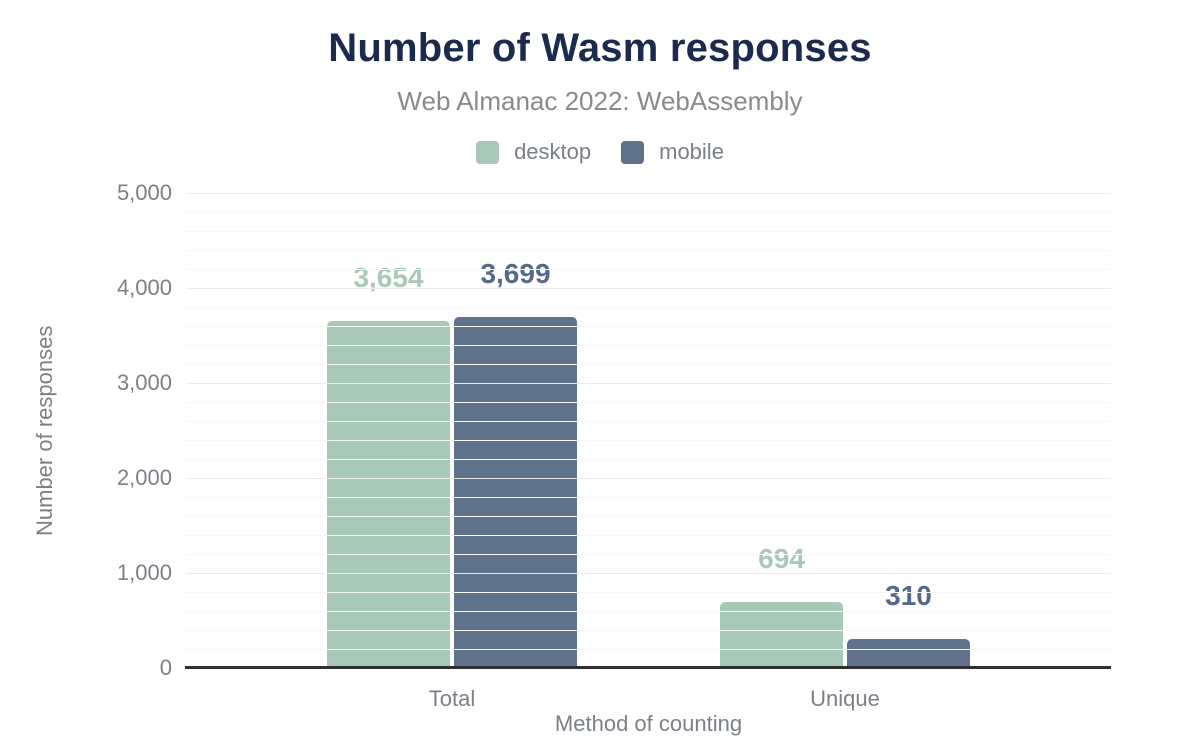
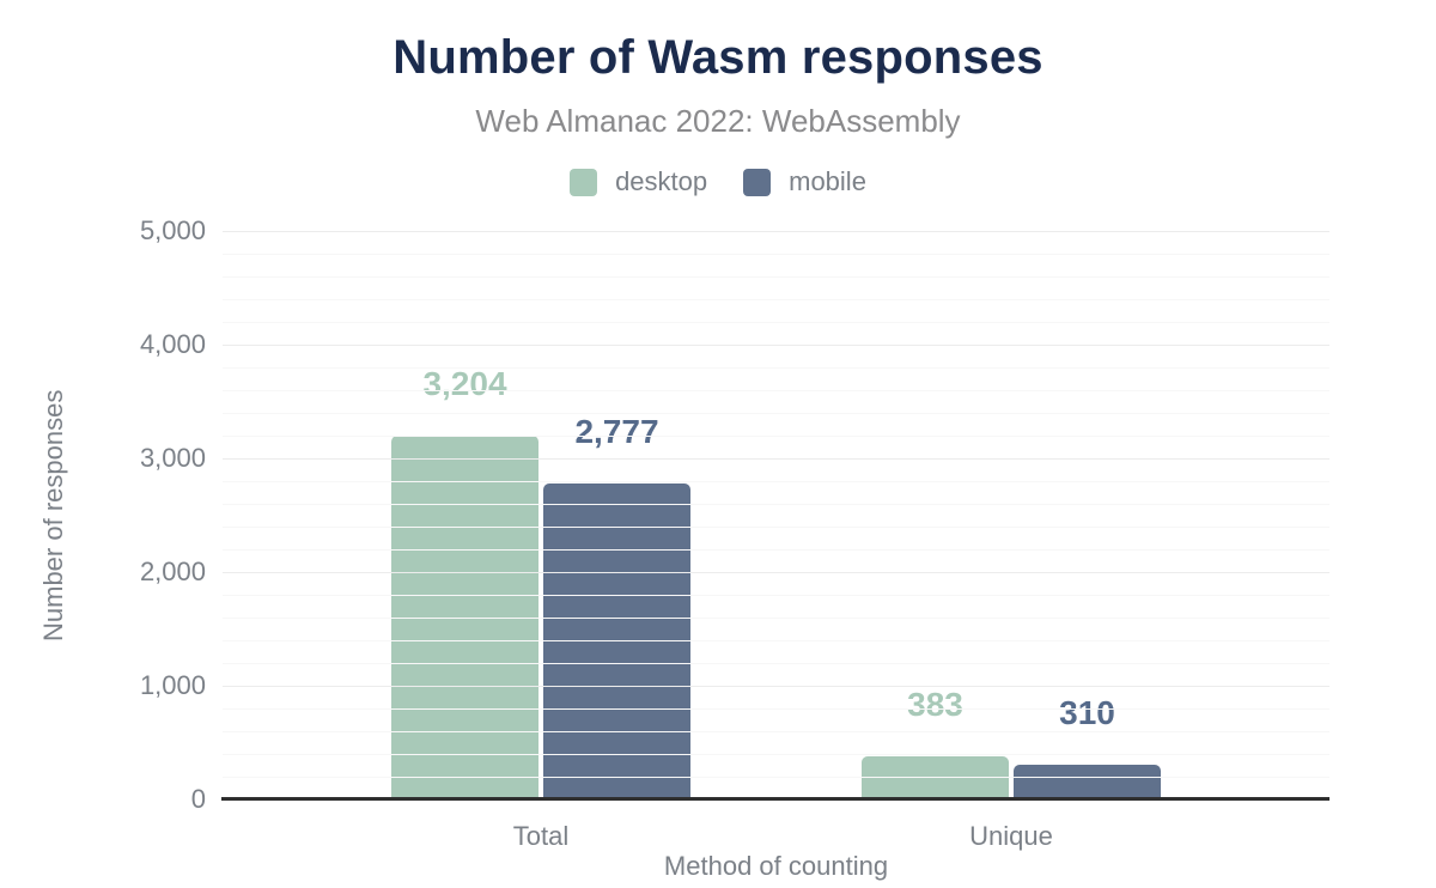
desktop/Total: 3,654 -> 3,204
mobile/Total: 3,699 -> 2,777
desktop/Unique: 694 -> 383
